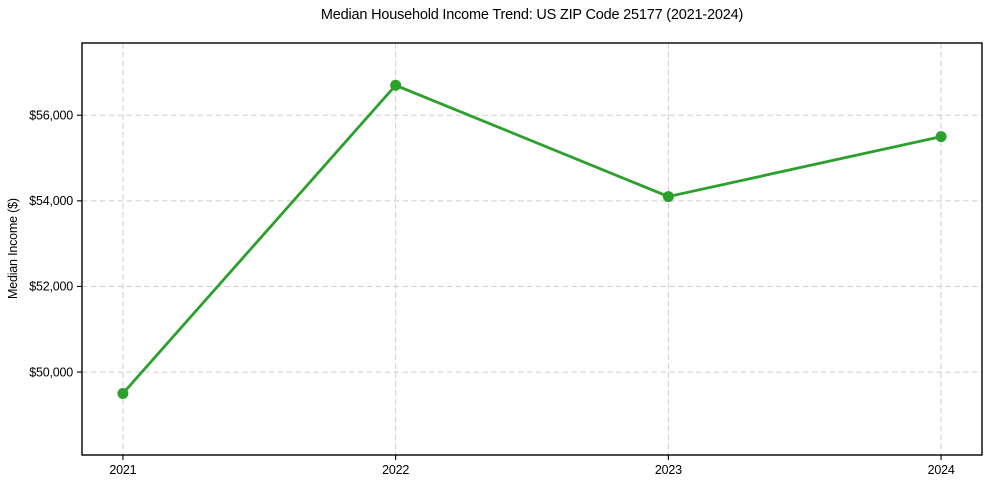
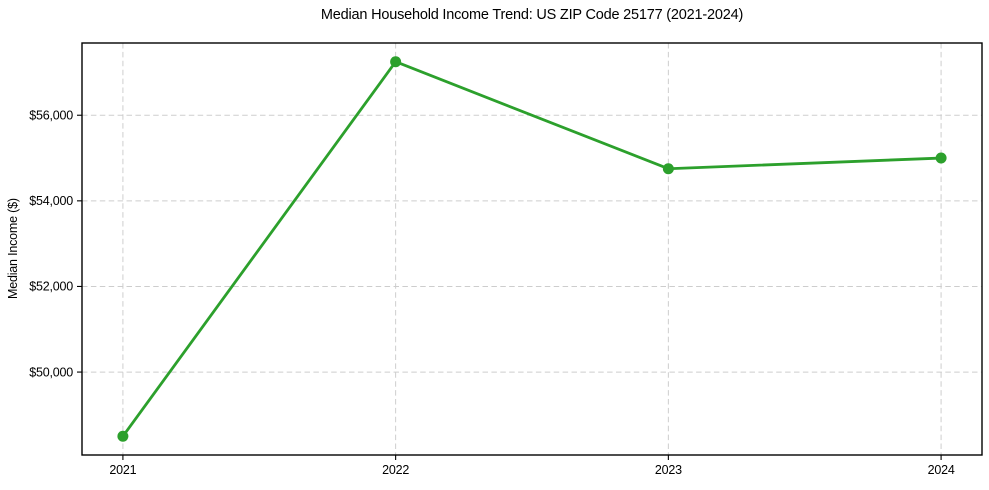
2021: $49500 -> $48500
2022: $56700 -> $57200
2023: $54100 -> $54800
2024: $55500 -> $55000
